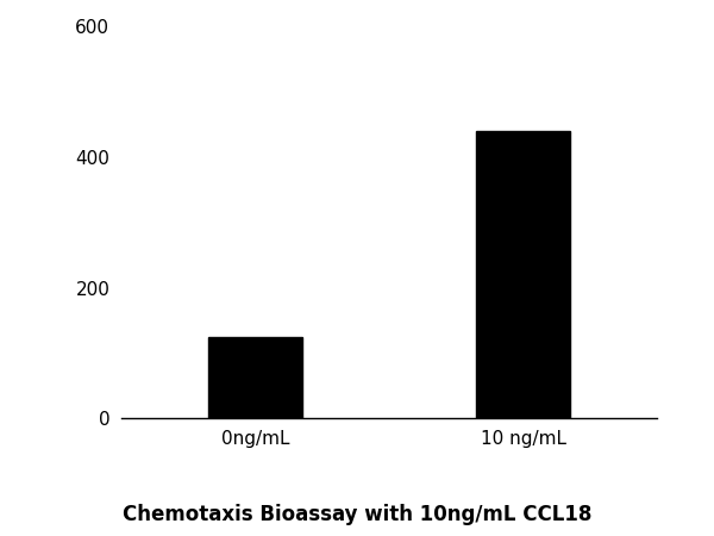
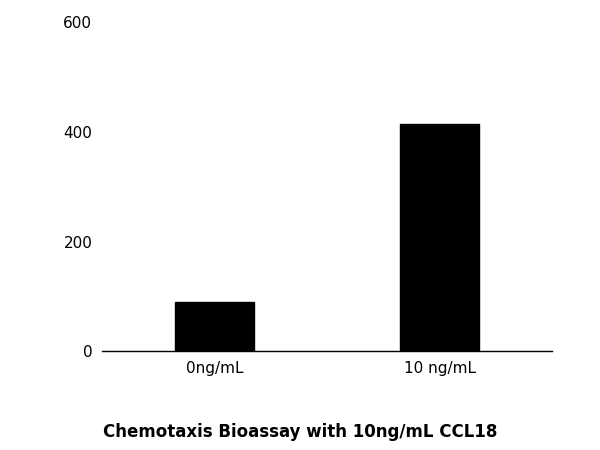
0ng/mL: 124 -> 90
10 ng/mL: 440 -> 415
